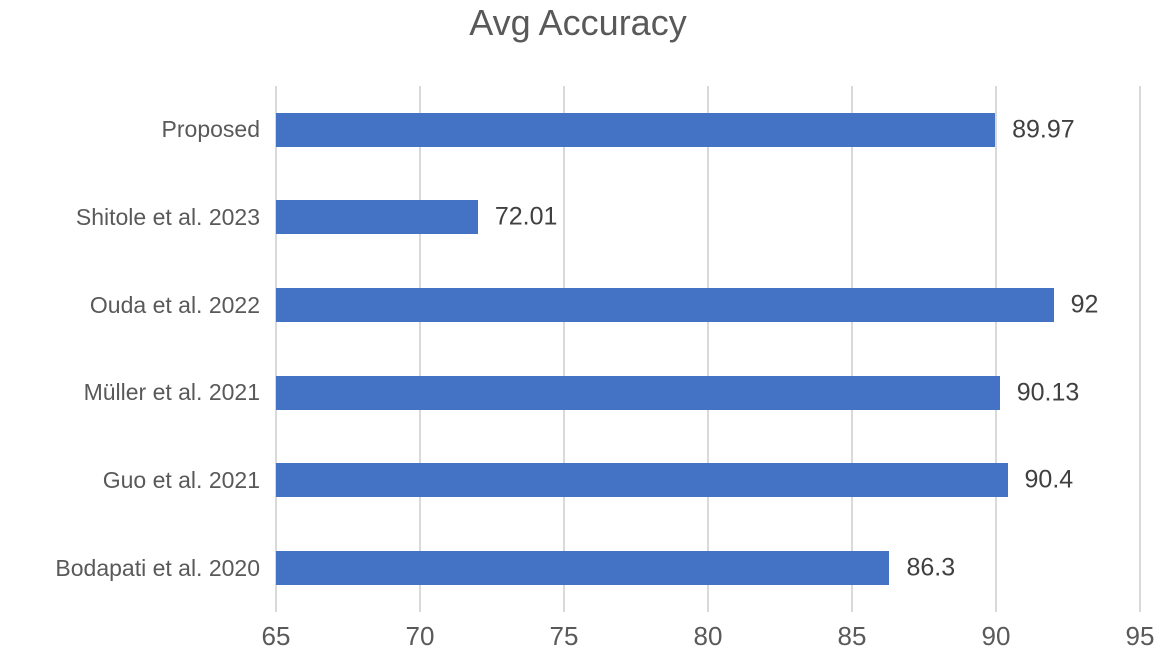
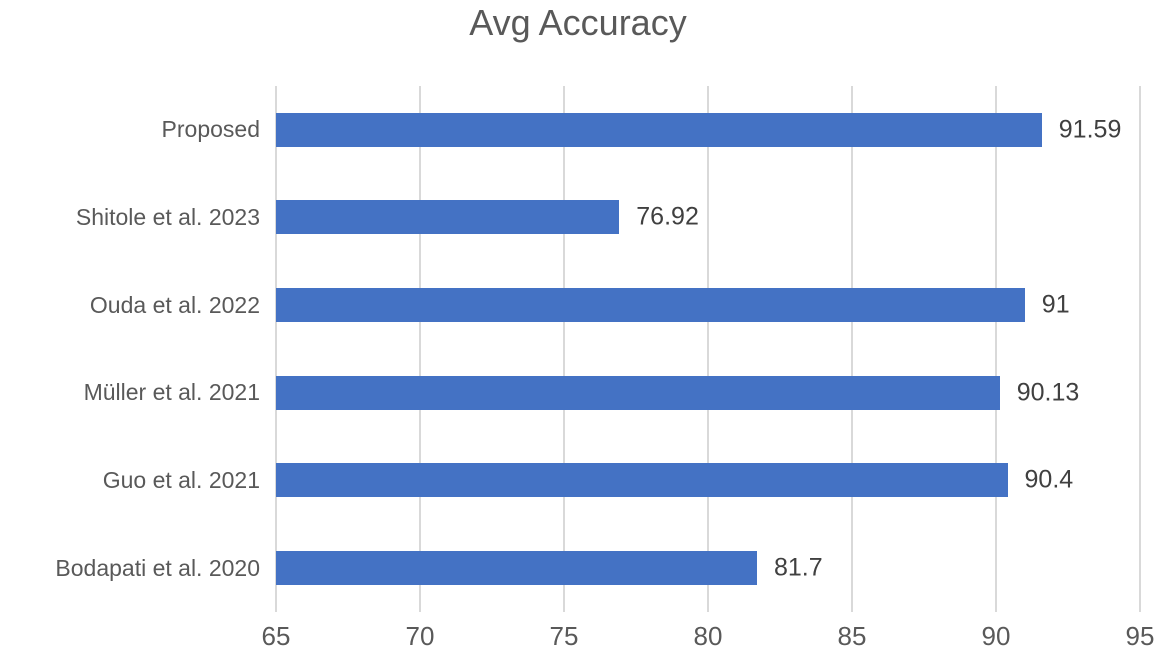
Proposed: 89.97 -> 91.59
Shitole et al. 2023: 72.01 -> 76.92
Ouda et al. 2022: 92 -> 91
Bodapati et al. 2020: 86.3 -> 81.7
